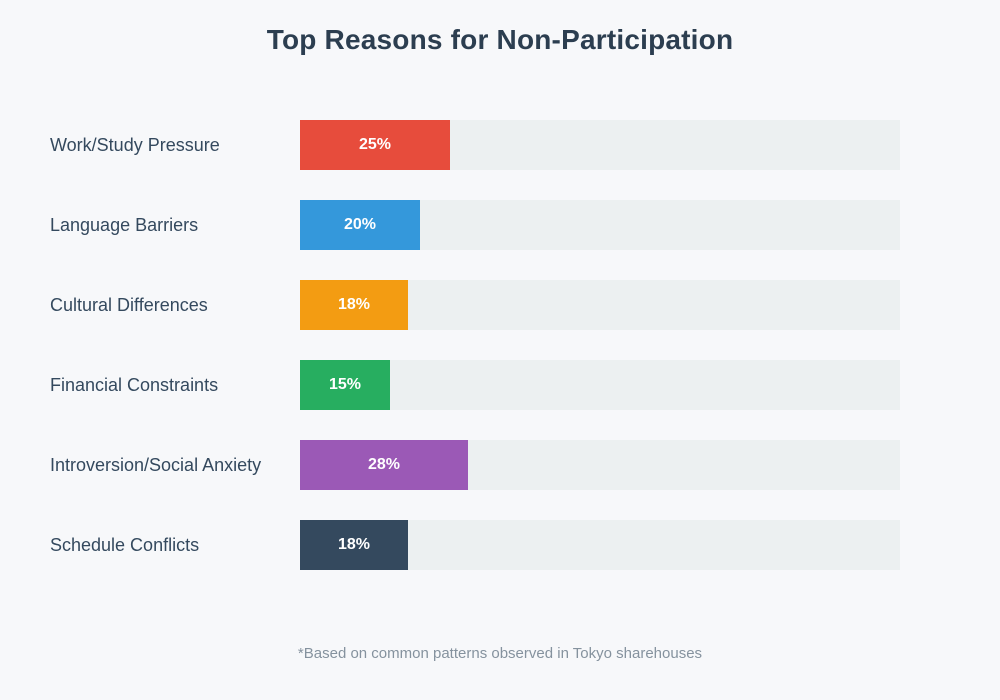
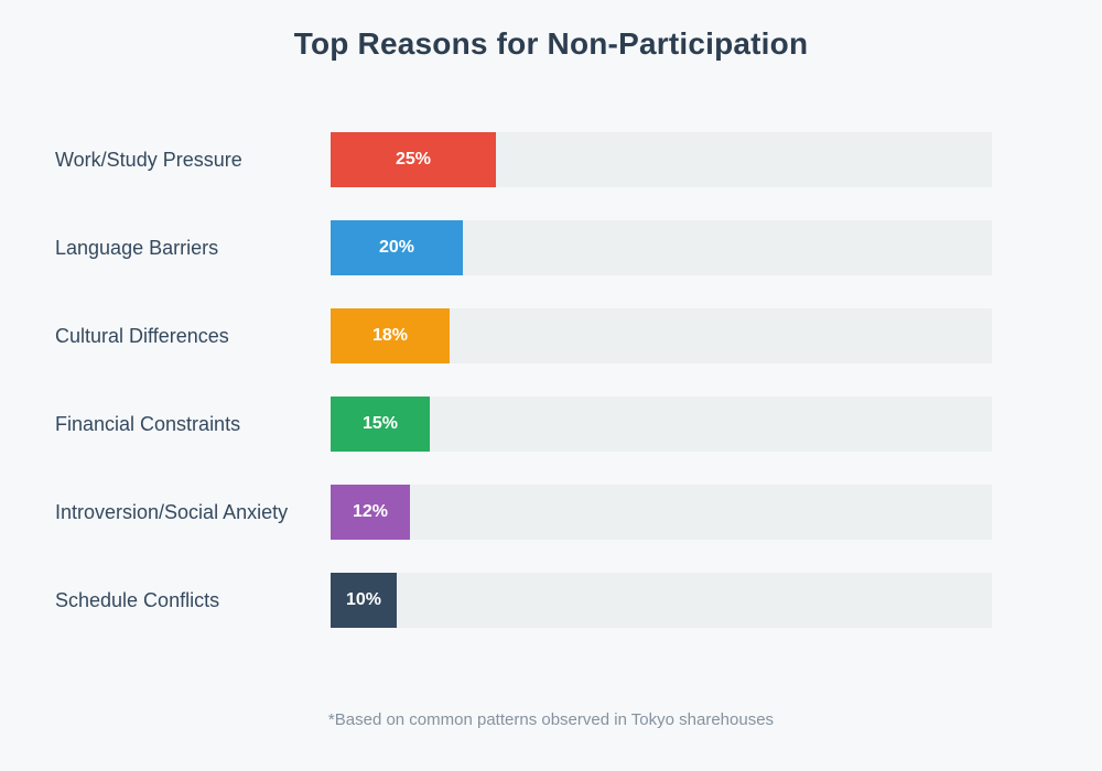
Introversion/Social Anxiety: 28% -> 12%
Schedule Conflicts: 18% -> 10%
